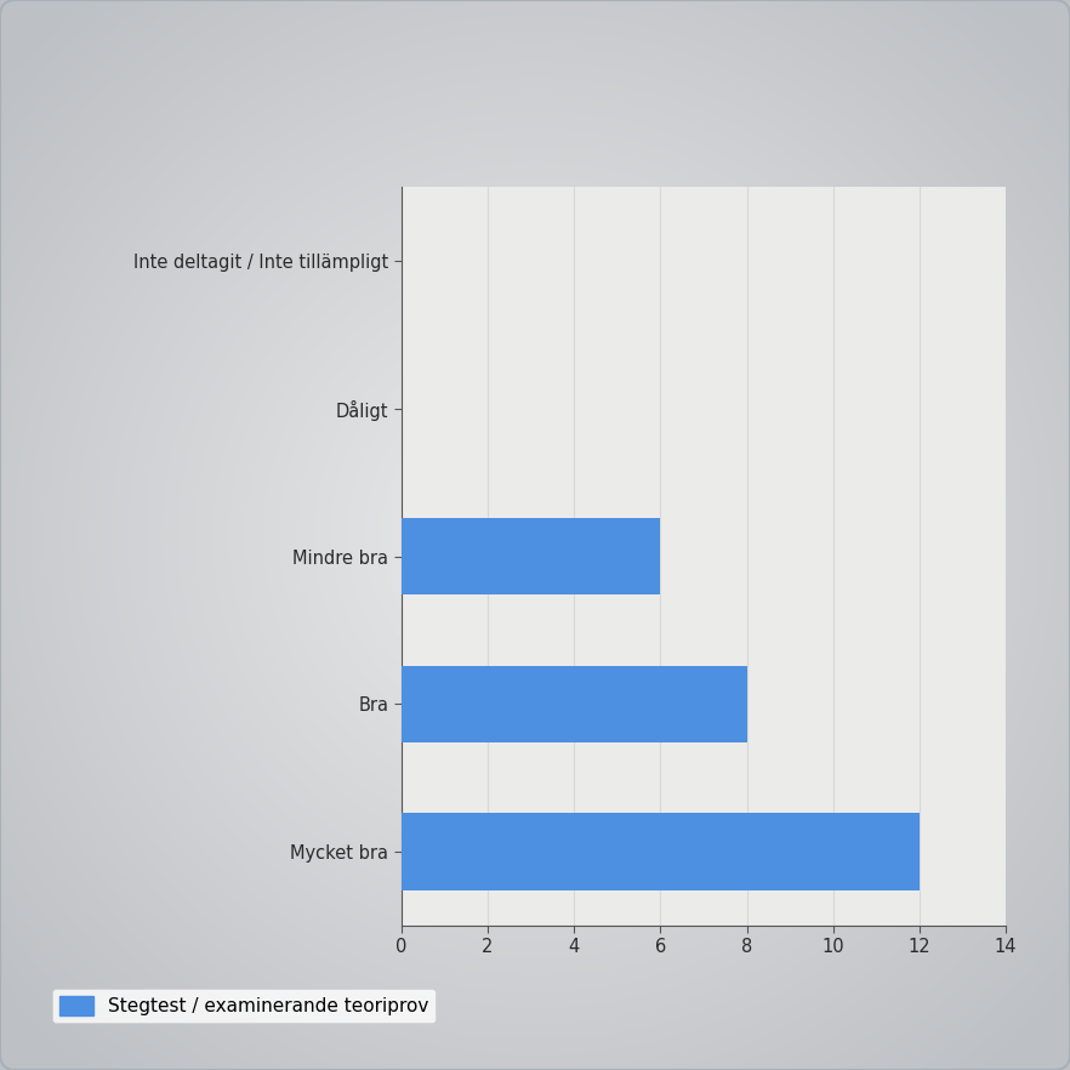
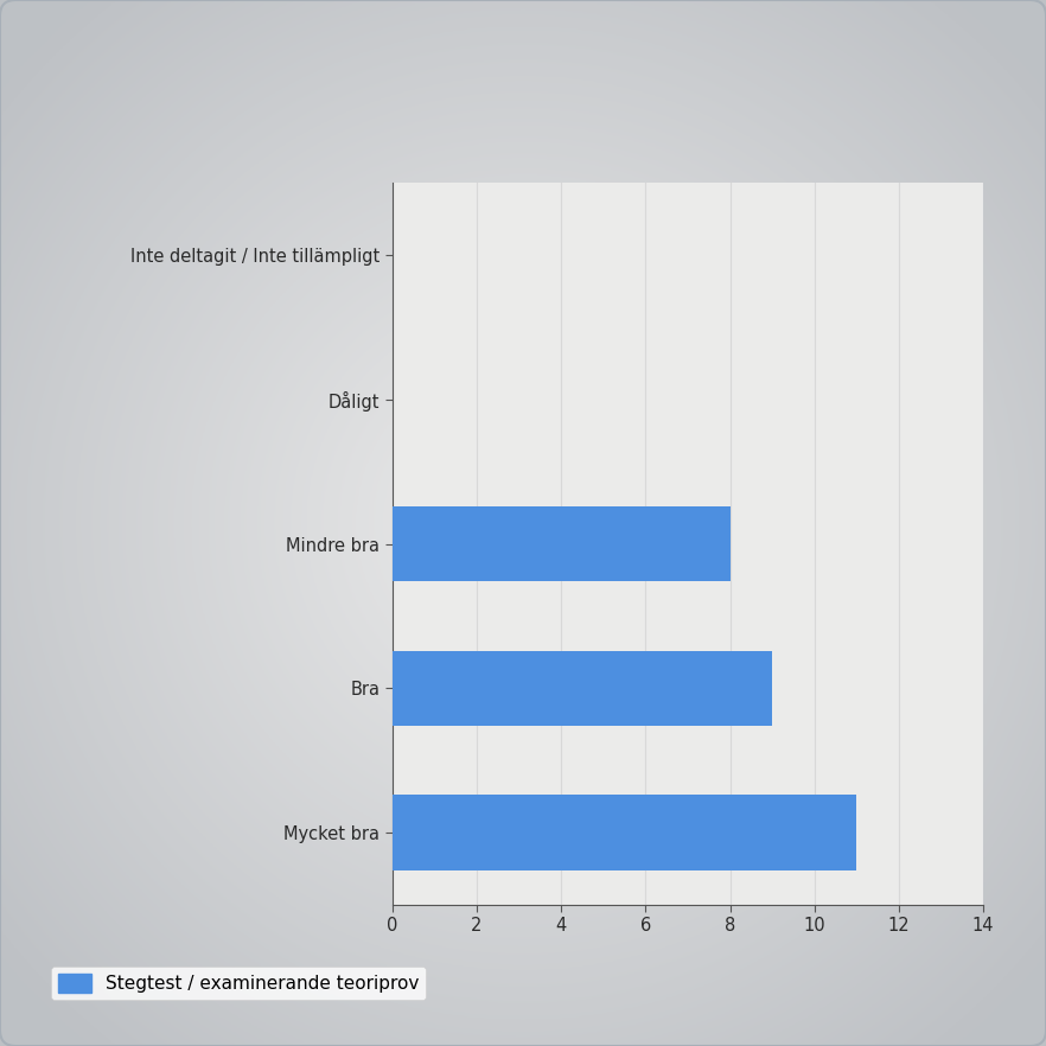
Mindre bra: 6 -> 8
Bra: 8 -> 9
Mycket bra: 12 -> 11
